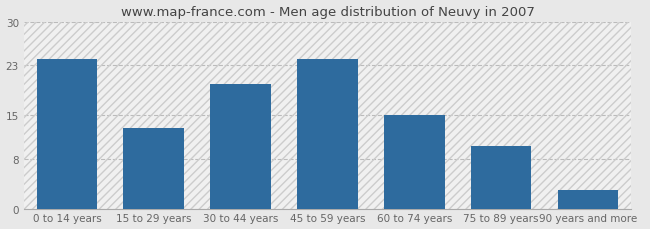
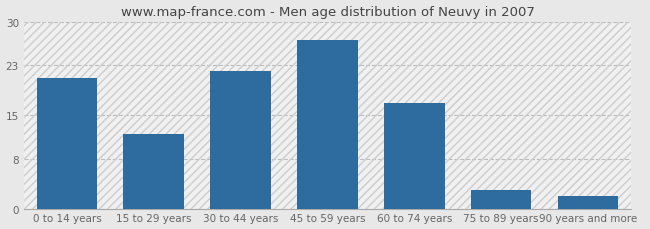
0 to 14 years: 24 -> 21
15 to 29 years: 13 -> 12
30 to 44 years: 20 -> 22
45 to 59 years: 24 -> 27
60 to 74 years: 15 -> 17
75 to 89 years: 10 -> 3
90 years and more: 3 -> 2
